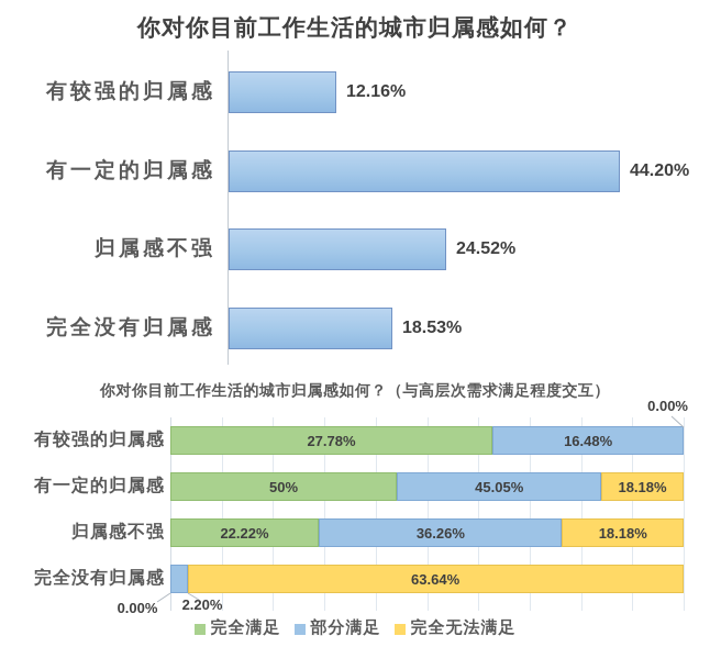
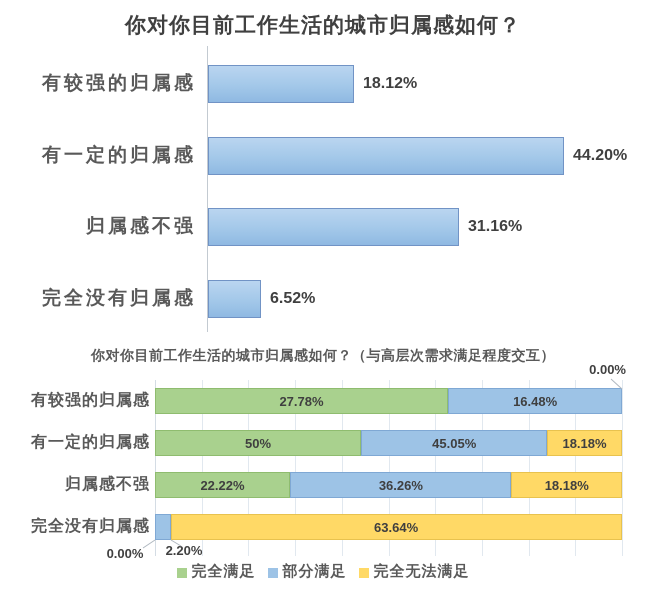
你对你目前工作生活的城市归属感如何？/有较强的归属感: 12.16% -> 18.12%
你对你目前工作生活的城市归属感如何？/归属感不强: 24.52% -> 31.16%
你对你目前工作生活的城市归属感如何？/完全没有归属感: 18.53% -> 6.52%
